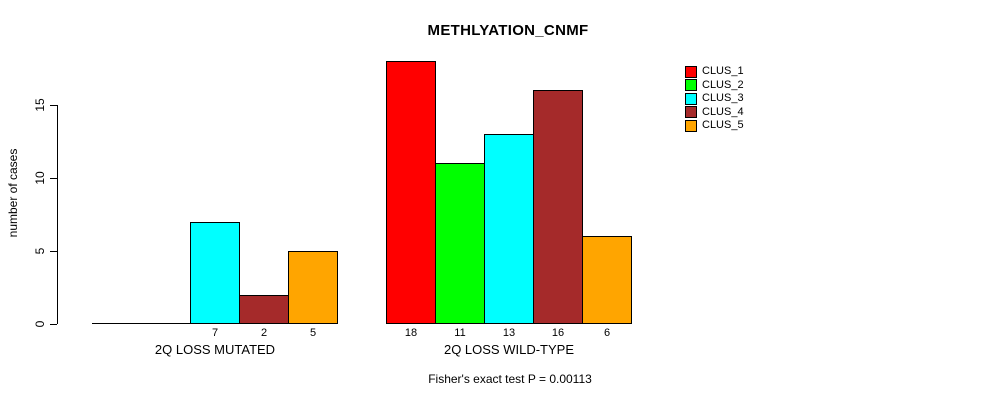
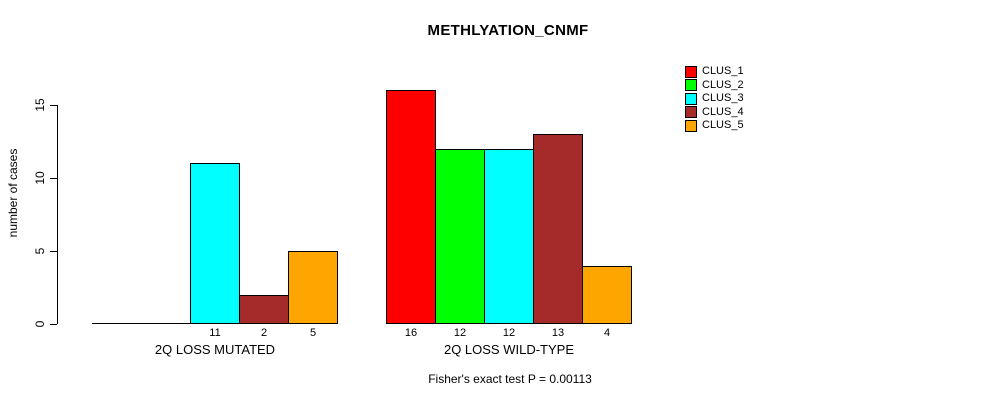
CLUS_3/2Q LOSS MUTATED: 7 -> 11
CLUS_1/2Q LOSS WILD-TYPE: 18 -> 16
CLUS_2/2Q LOSS WILD-TYPE: 11 -> 12
CLUS_3/2Q LOSS WILD-TYPE: 13 -> 12
CLUS_4/2Q LOSS WILD-TYPE: 16 -> 13
CLUS_5/2Q LOSS WILD-TYPE: 6 -> 4
